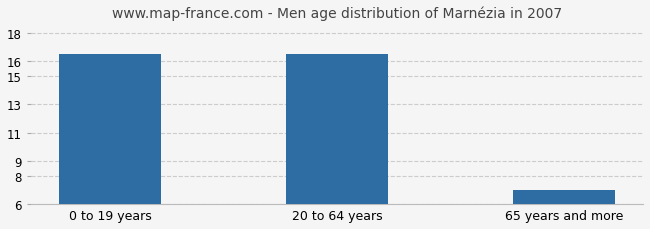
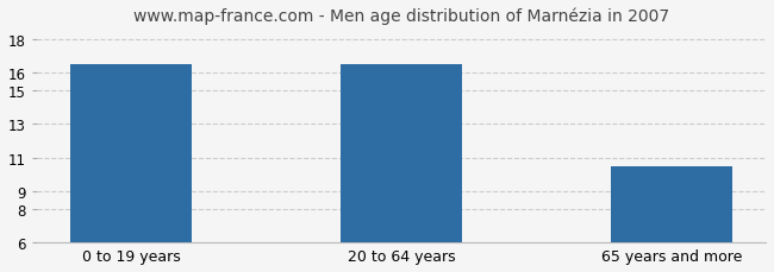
65 years and more: 7.0 -> 10.5
